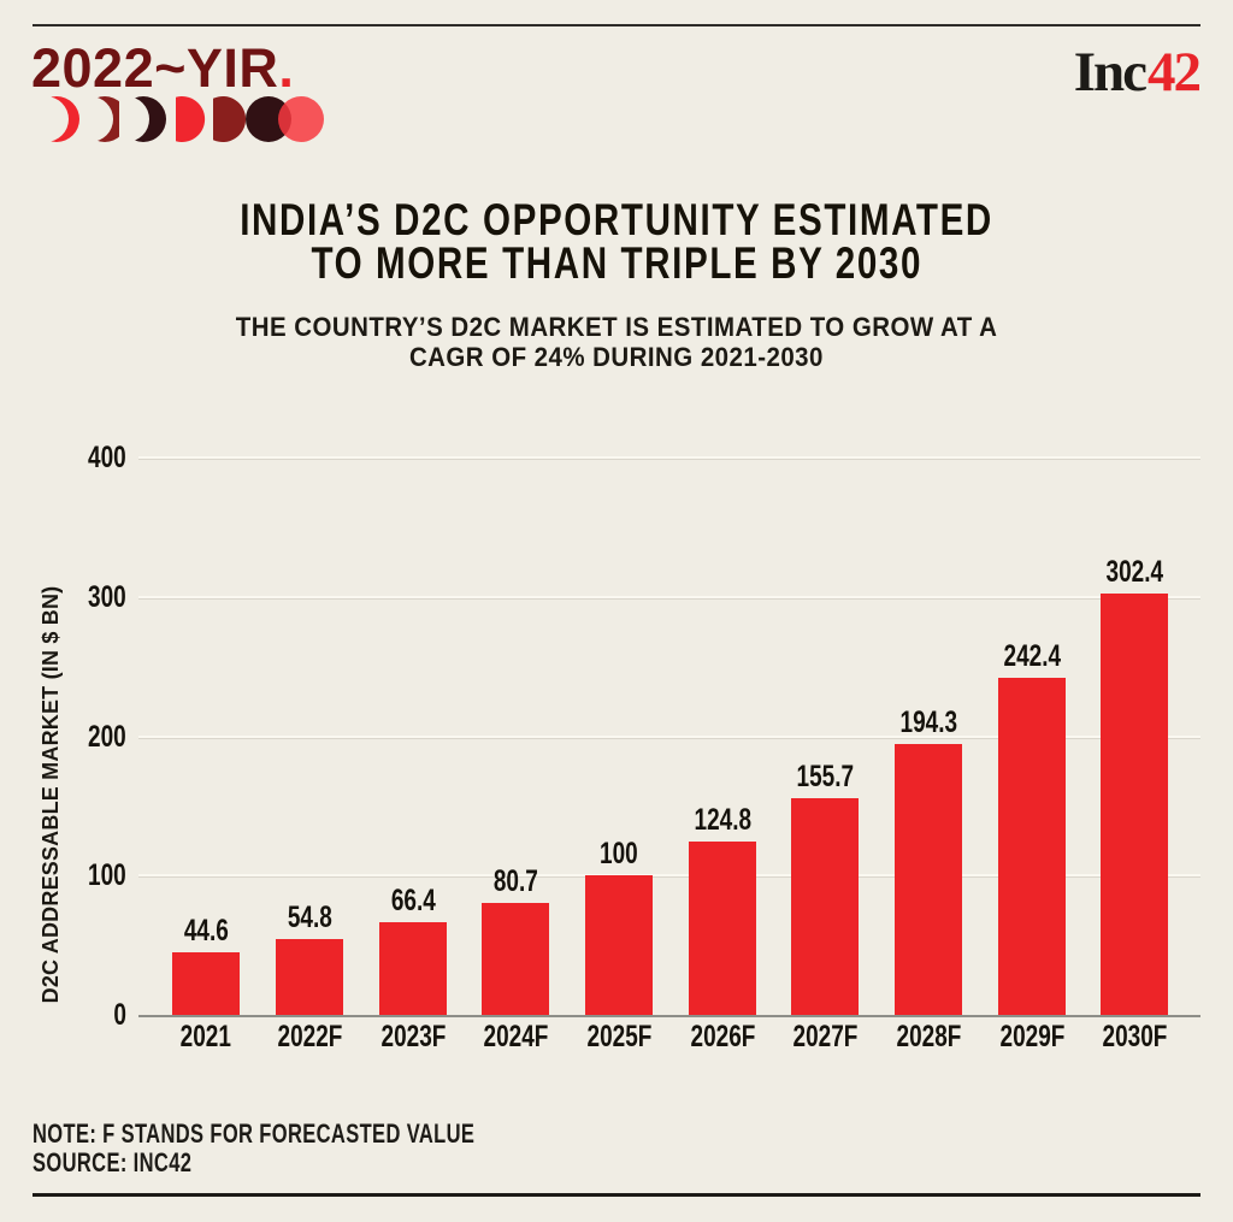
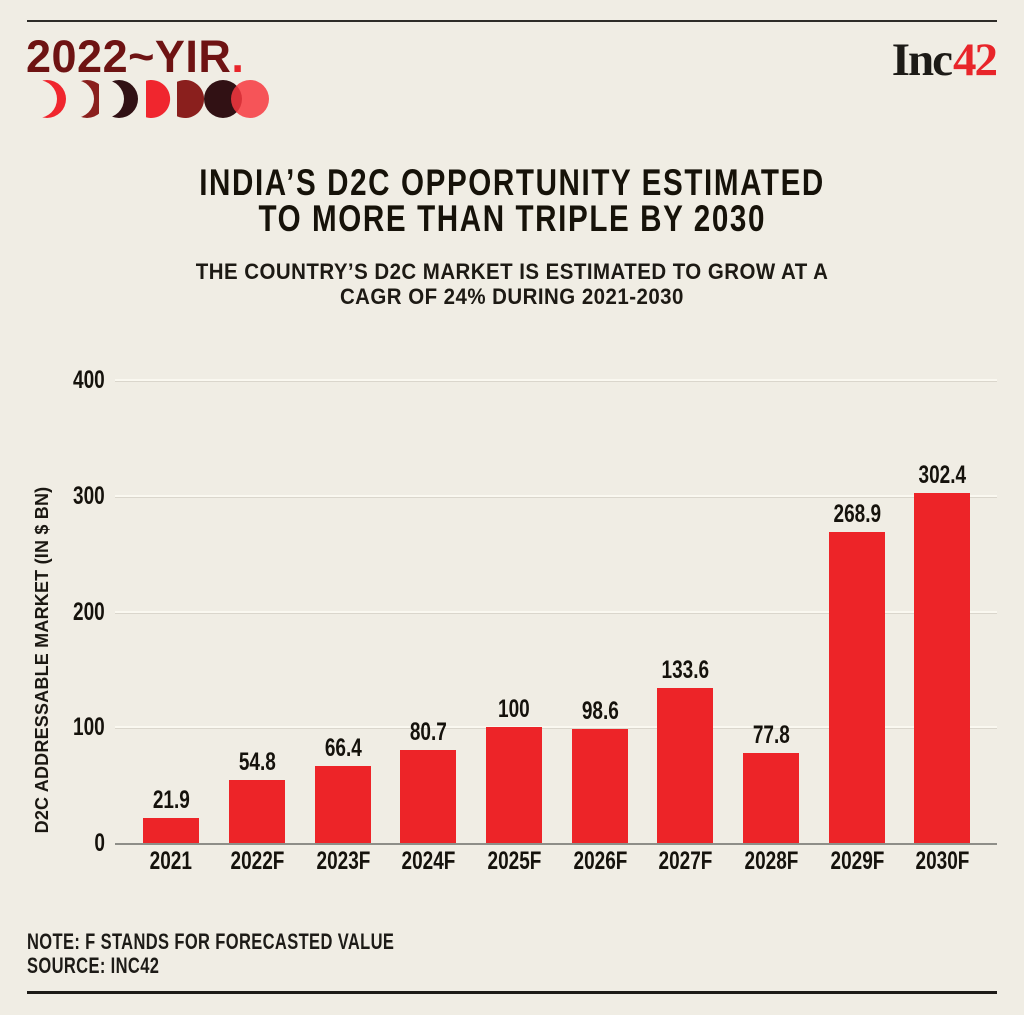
2021: 44.6 -> 21.9
2026F: 124.8 -> 98.6
2027F: 155.7 -> 133.6
2028F: 194.3 -> 77.8
2029F: 242.4 -> 268.9
